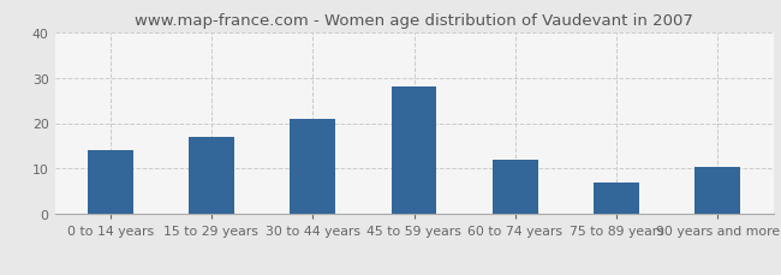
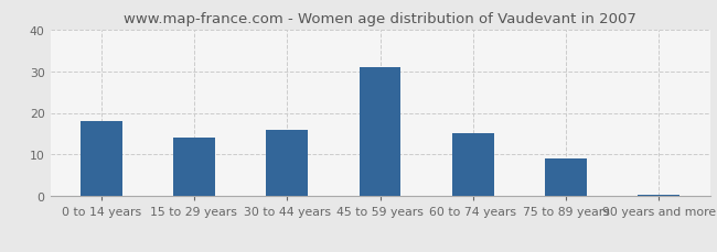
0 to 14 years: 14.0 -> 18.0
15 to 29 years: 17.0 -> 14.0
30 to 44 years: 21.0 -> 16.0
45 to 59 years: 28.0 -> 31.0
60 to 74 years: 12.0 -> 15.0
75 to 89 years: 7.0 -> 9.0
90 years and more: 10.5 -> 0.5
